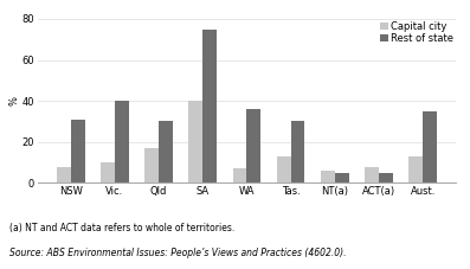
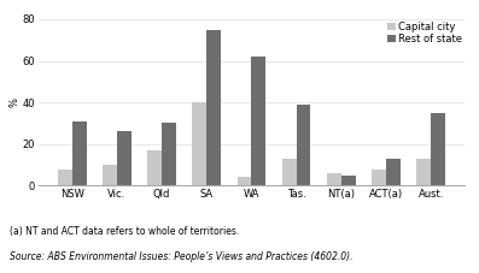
Rest of state/Vic.: 40 -> 26
Capital city/WA: 7 -> 4
Rest of state/WA: 36 -> 62
Rest of state/Tas.: 30 -> 39
Rest of state/ACT(a): 5 -> 13
